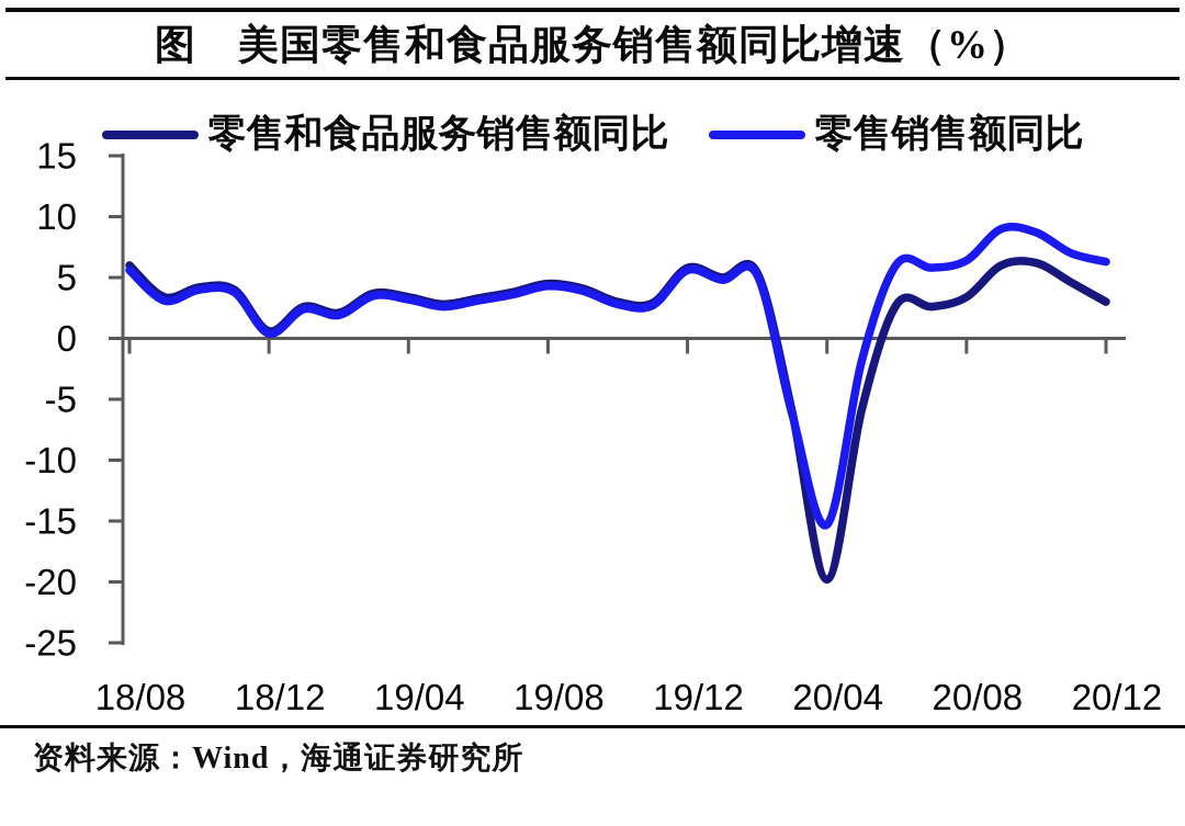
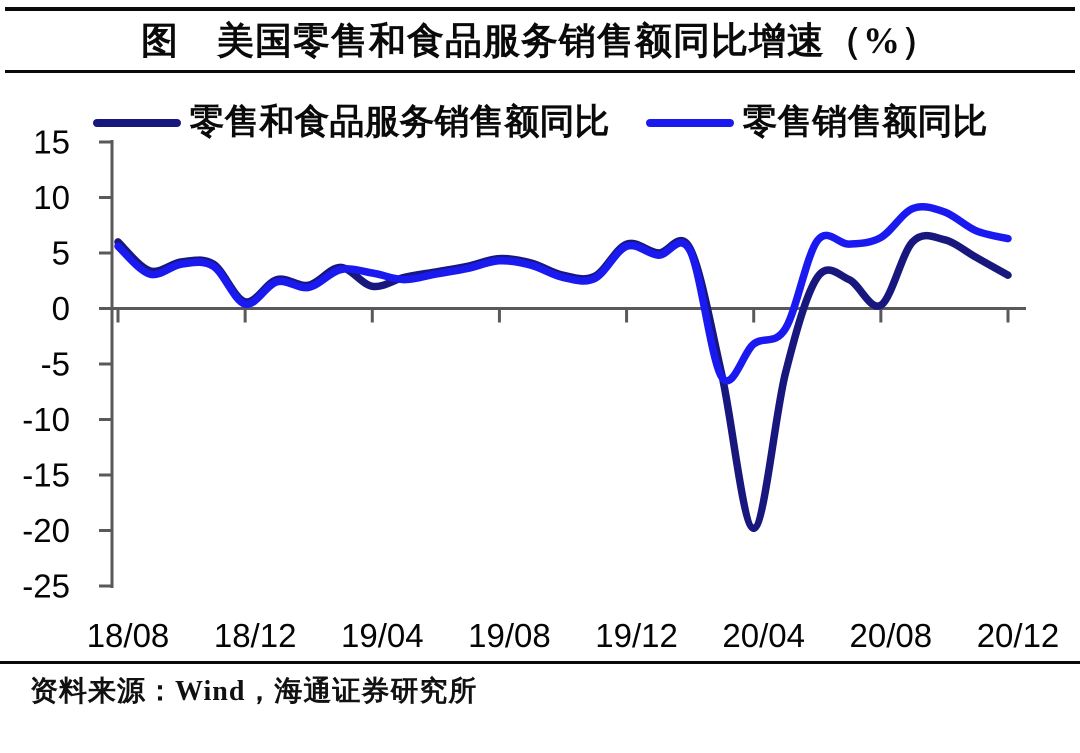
零售和食品服务销售额同比/19/04: 3.4 -> 2.0
零售销售额同比/20/04: -15.3 -> -3.2
零售和食品服务销售额同比/20/08: 3.4 -> 0.3
